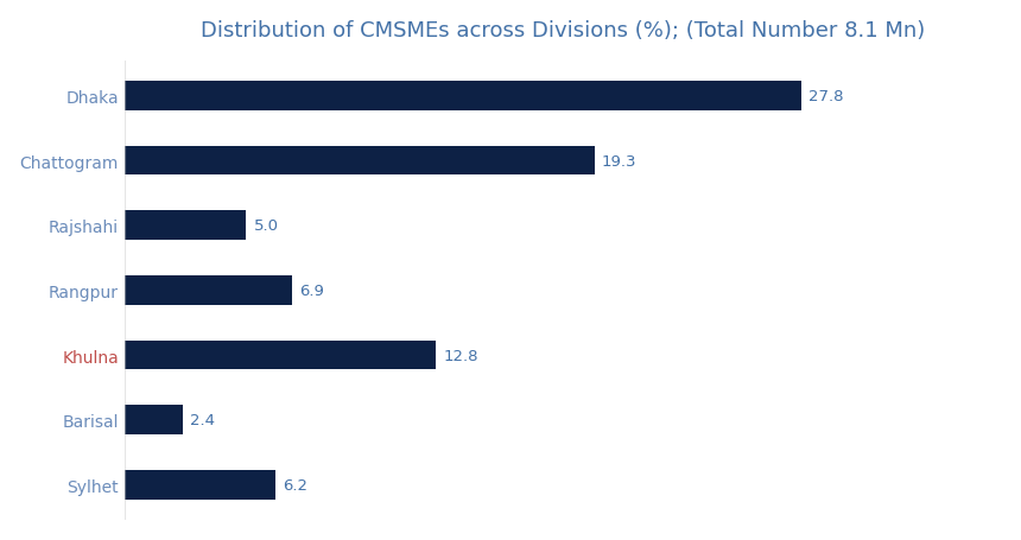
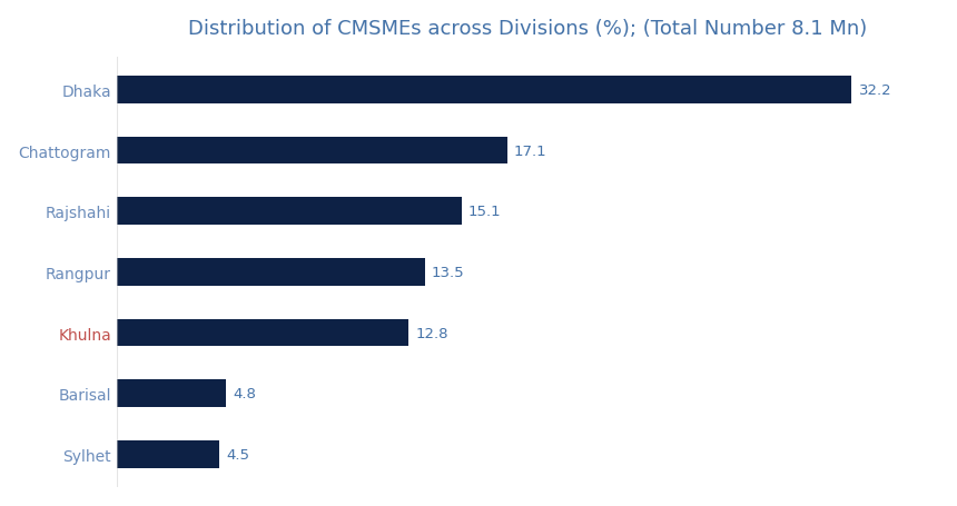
Dhaka: 27.8 -> 32.2
Chattogram: 19.3 -> 17.1
Rajshahi: 5.0 -> 15.1
Rangpur: 6.9 -> 13.5
Barisal: 2.4 -> 4.8
Sylhet: 6.2 -> 4.5
